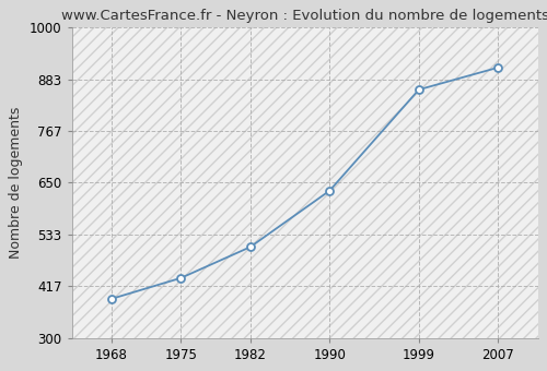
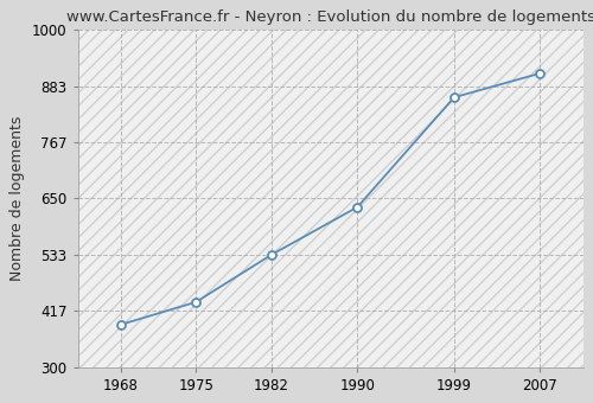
1982: 505 -> 533
